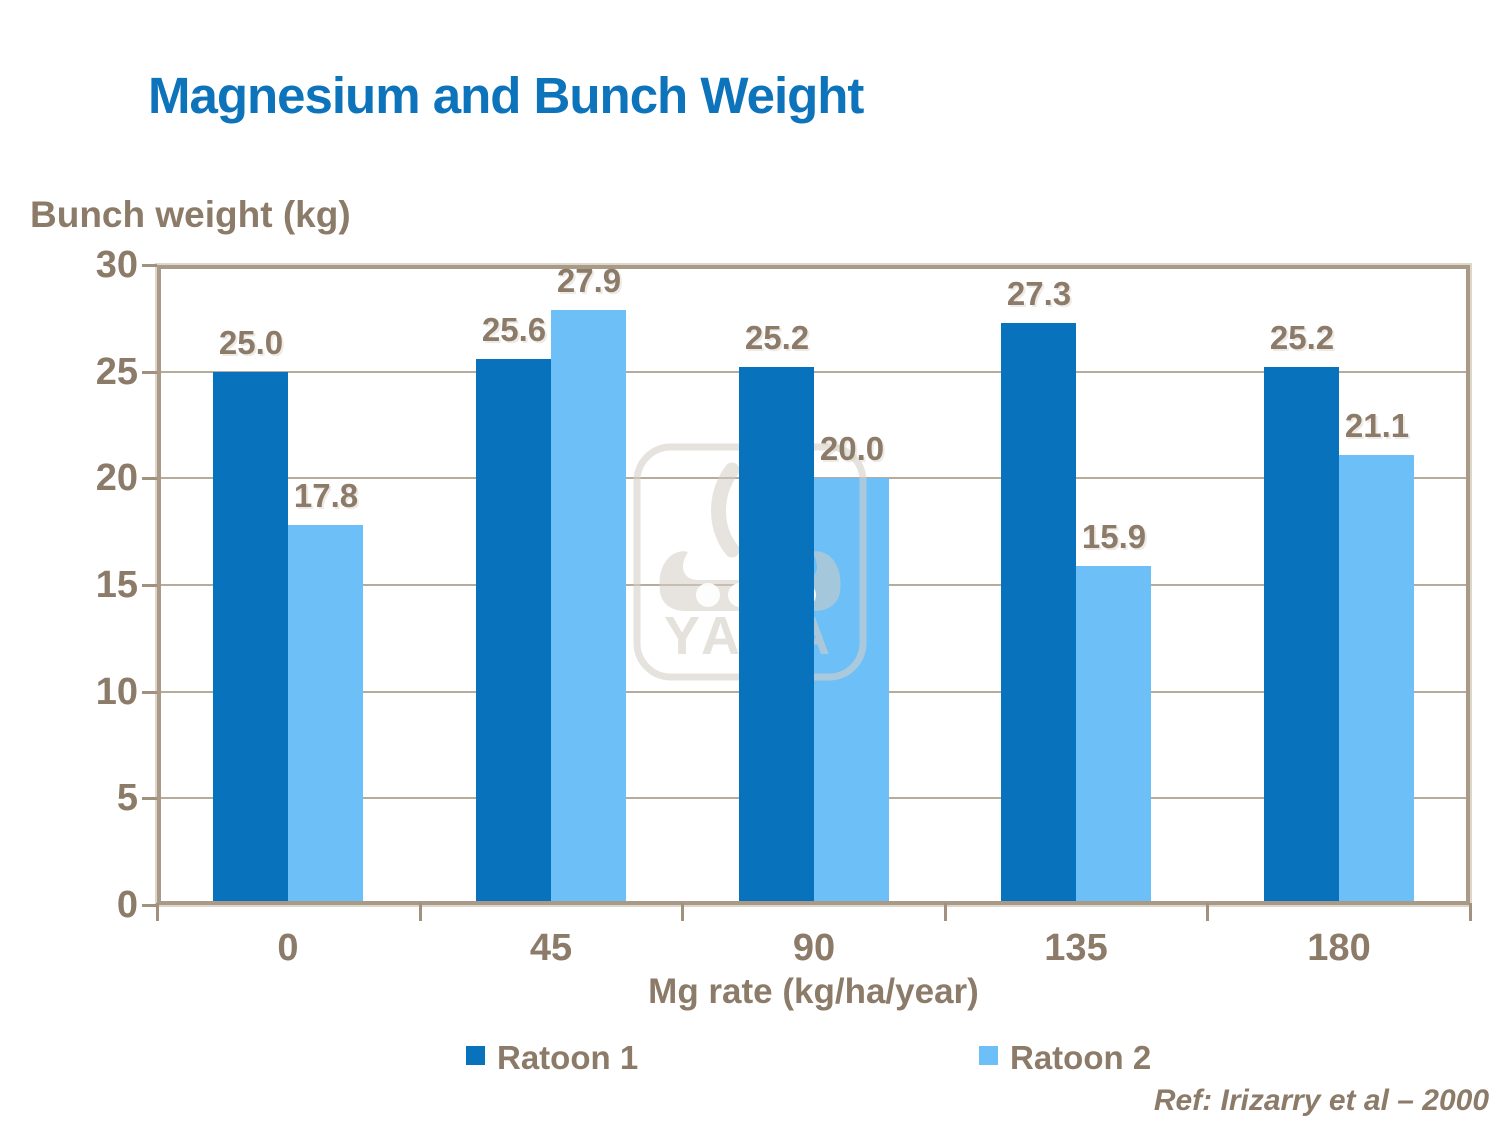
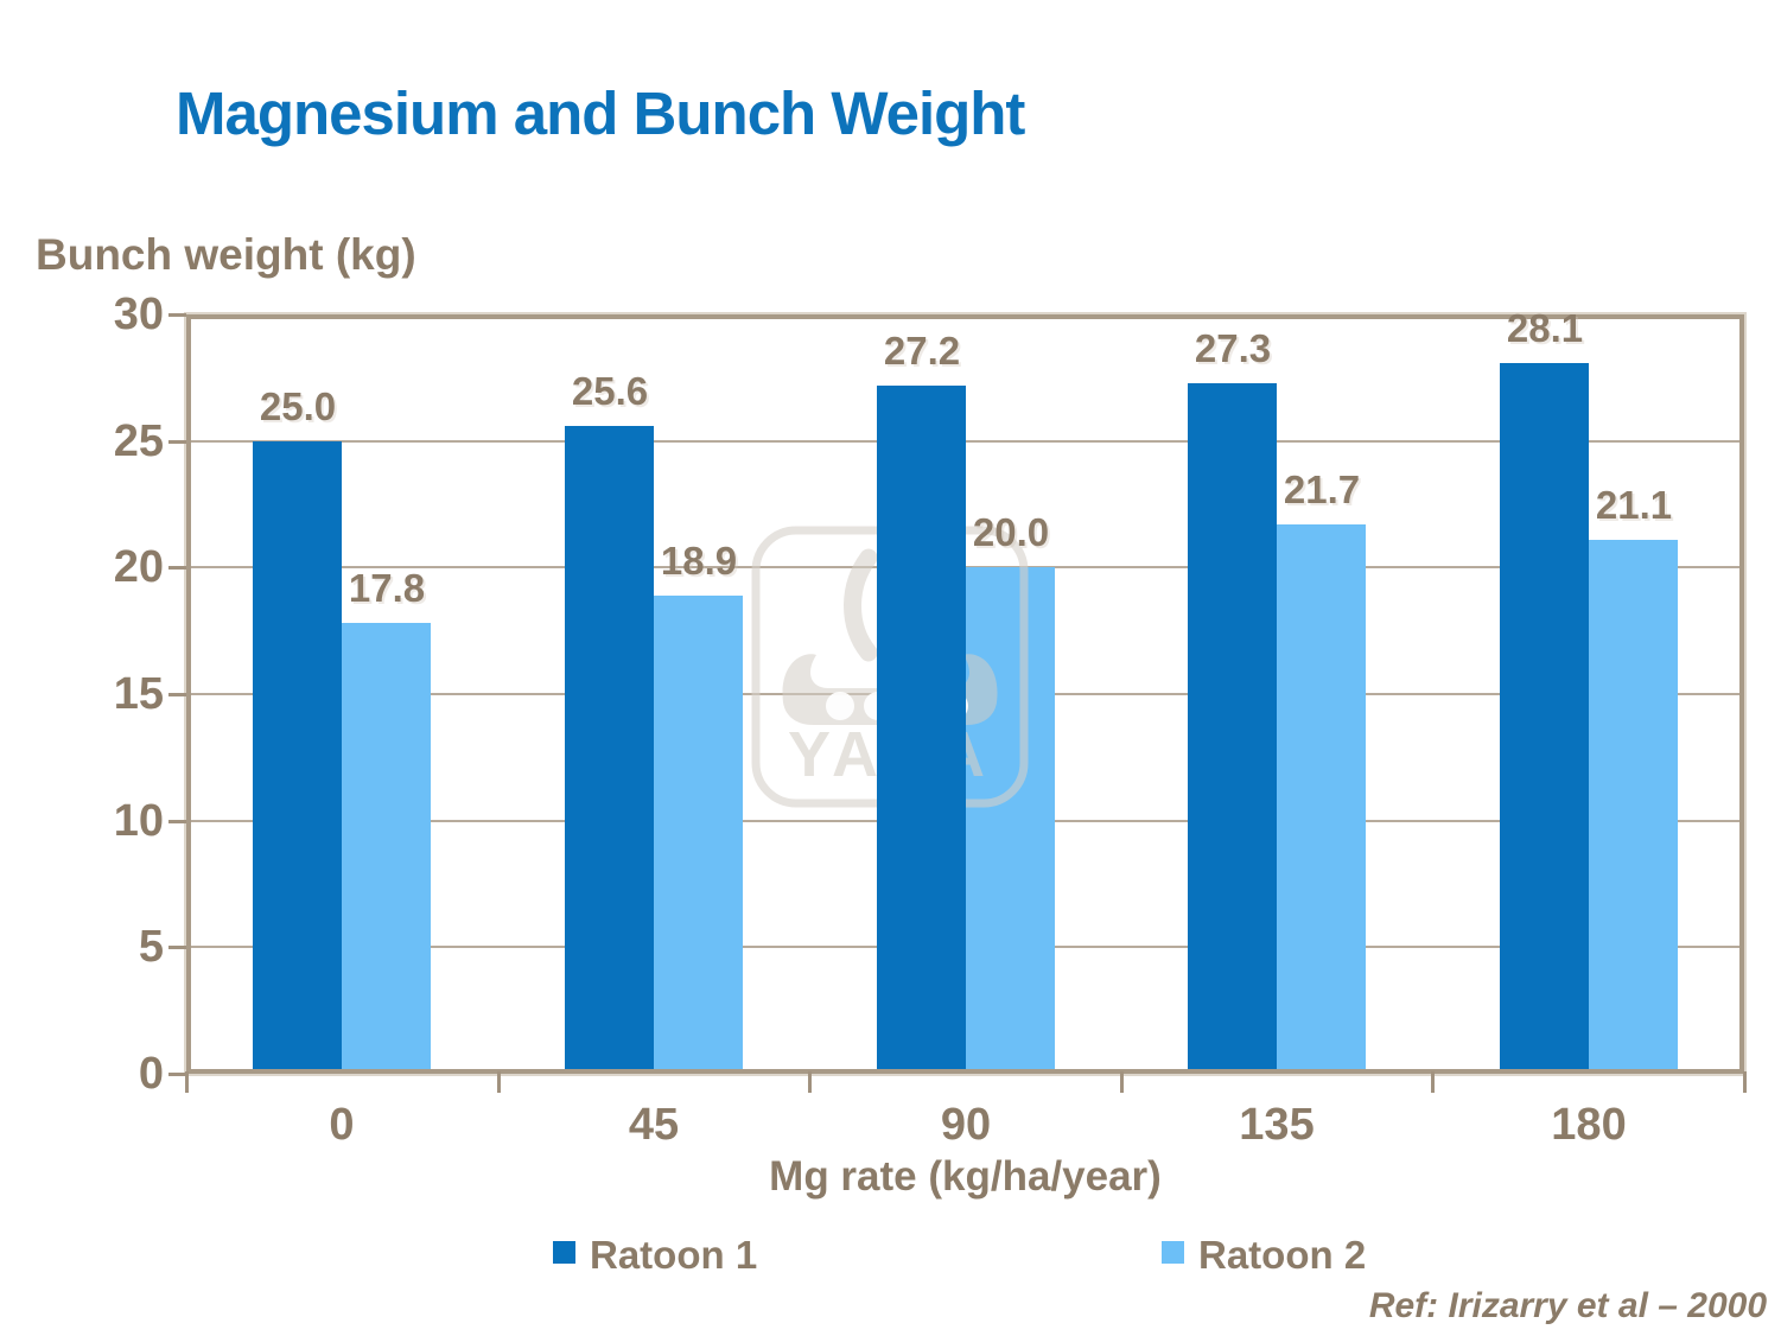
Ratoon 2/45: 27.9 -> 18.9
Ratoon 1/90: 25.2 -> 27.2
Ratoon 2/135: 15.9 -> 21.7
Ratoon 1/180: 25.2 -> 28.1
